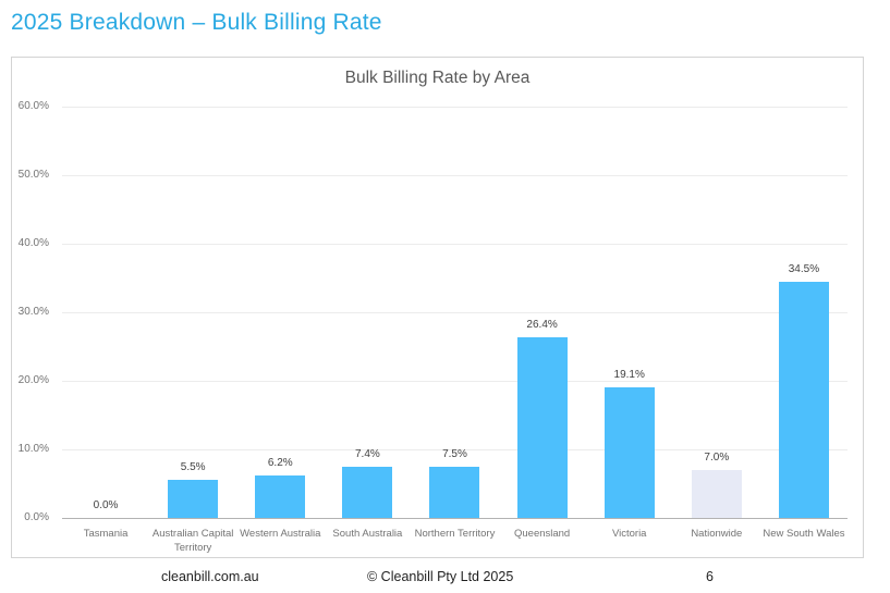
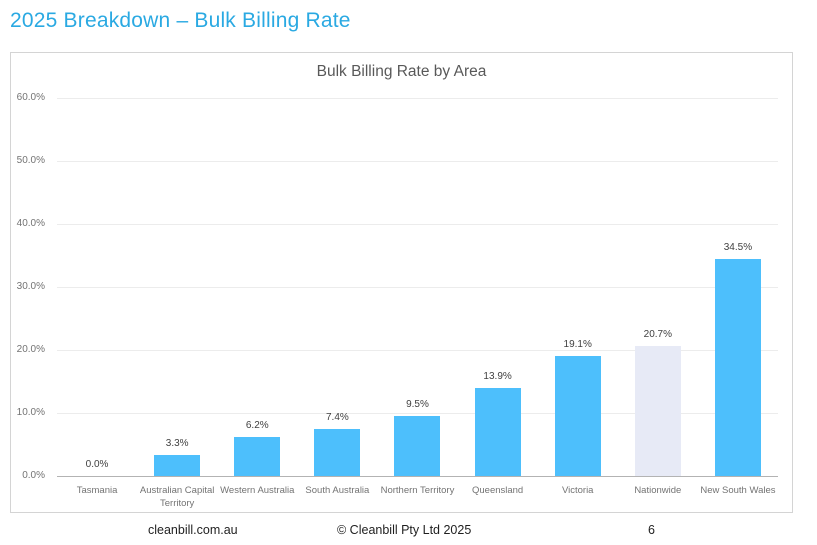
Australian Capital Territory: 5.5% -> 3.3%
Northern Territory: 7.5% -> 9.5%
Queensland: 26.4% -> 13.9%
Nationwide: 7.0% -> 20.7%
